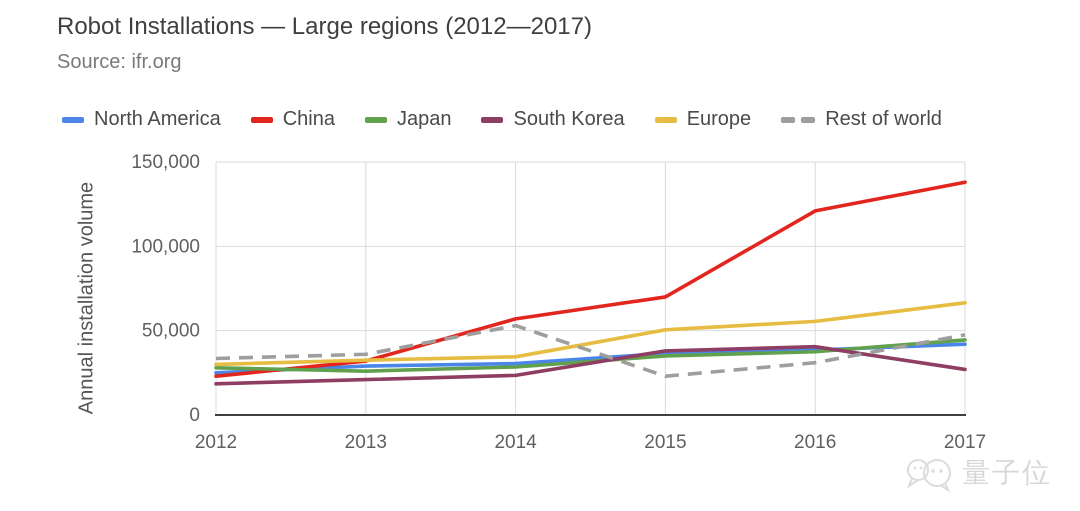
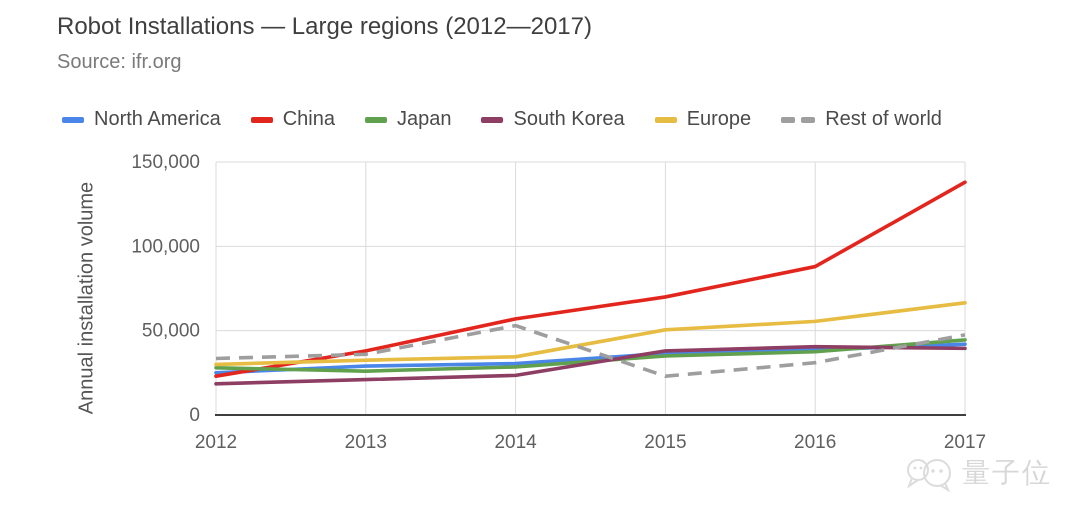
China/2013: 32000 -> 38000
China/2016: 121000 -> 88000
South Korea/2017: 27000 -> 40000
